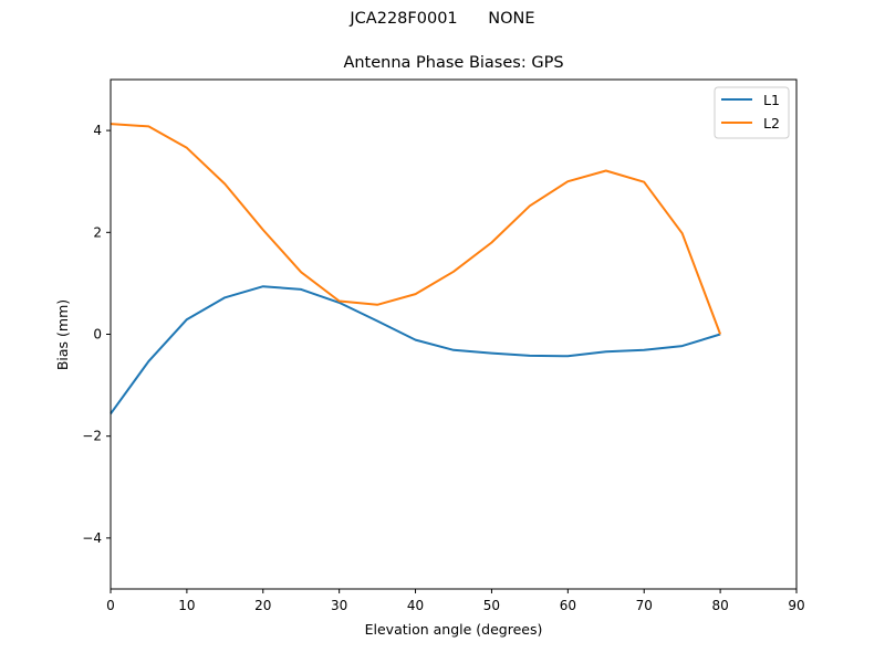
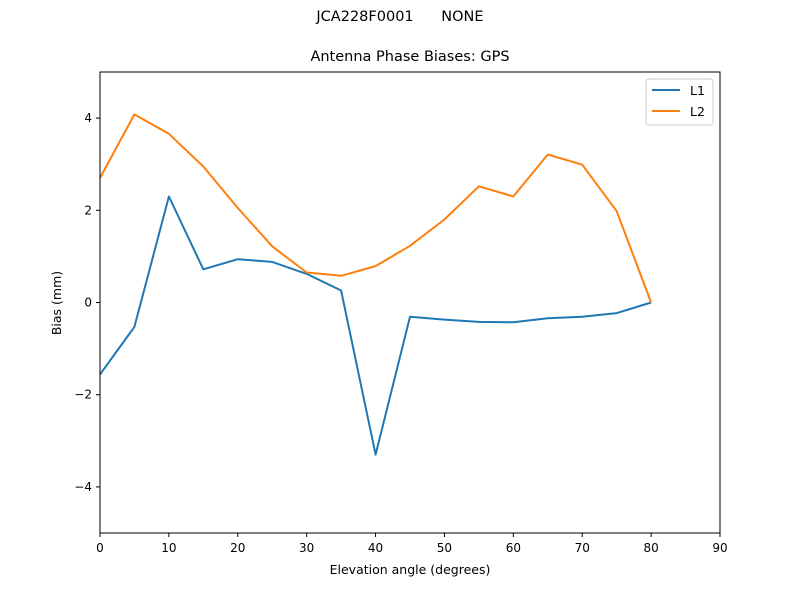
L2/0: 4.1 -> 2.7
L1/10: 0.3 -> 2.3
L1/40: -0.1 -> -3.3
L2/60: 3.0 -> 2.3
